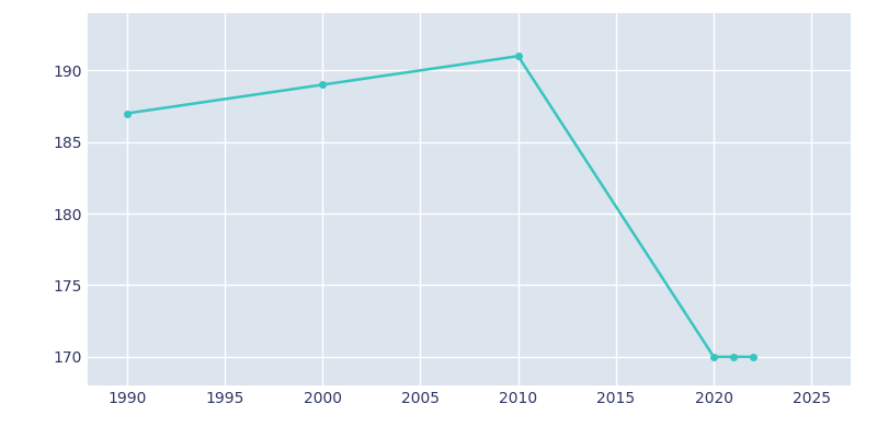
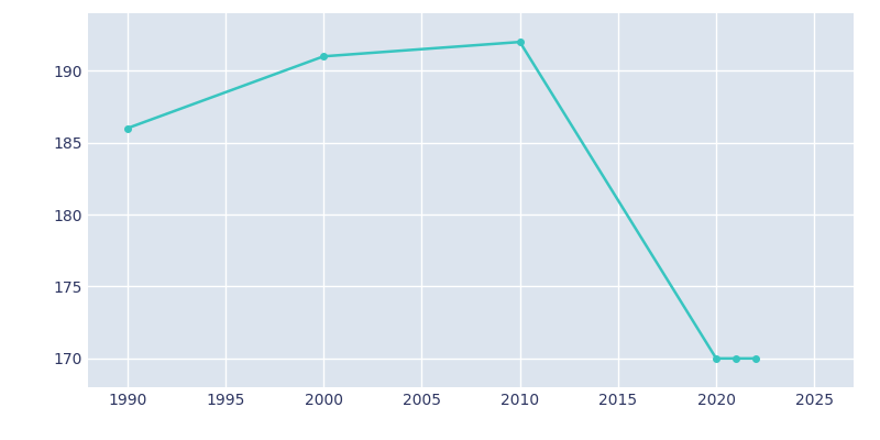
1990: 187 -> 186
2000: 189 -> 191
2010: 191 -> 192
